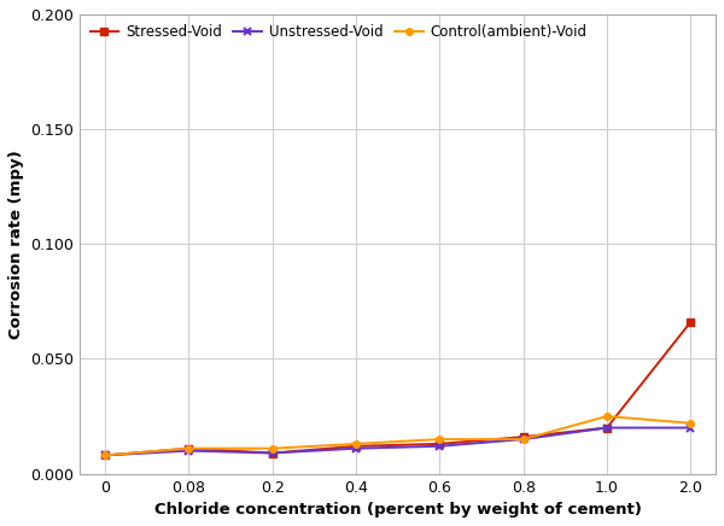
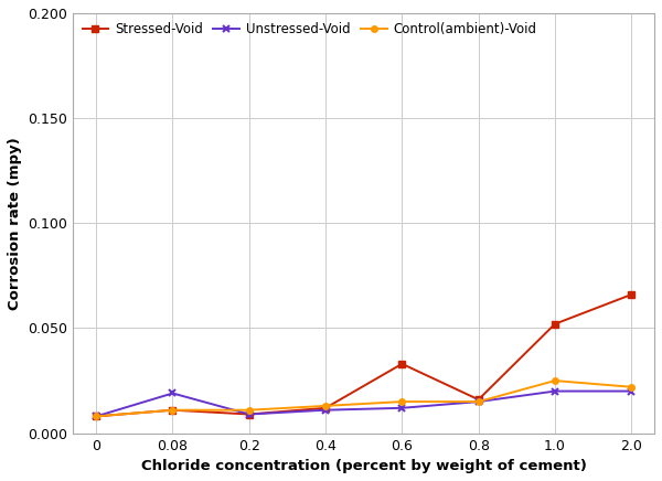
Unstressed-Void/0.08: 0.010 -> 0.019
Stressed-Void/0.6: 0.013 -> 0.033
Stressed-Void/1.0: 0.020 -> 0.052
